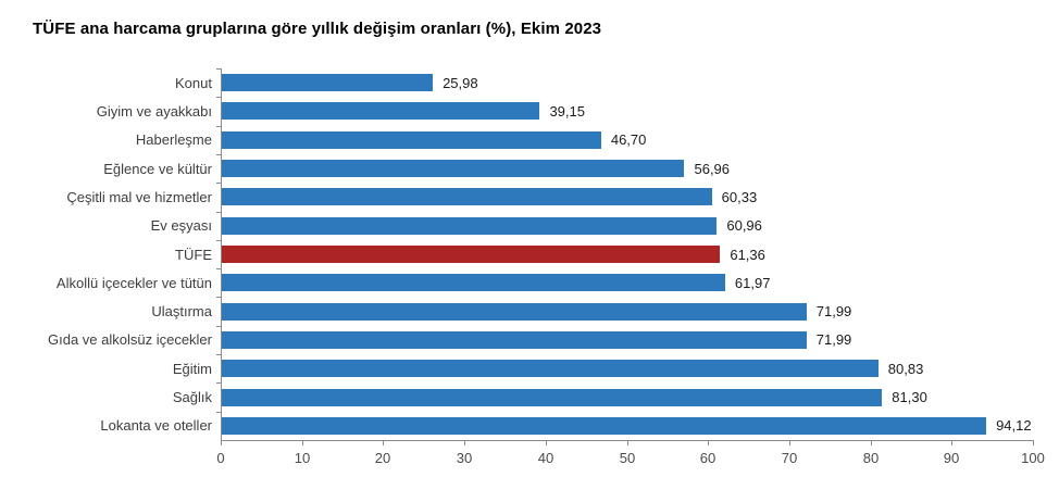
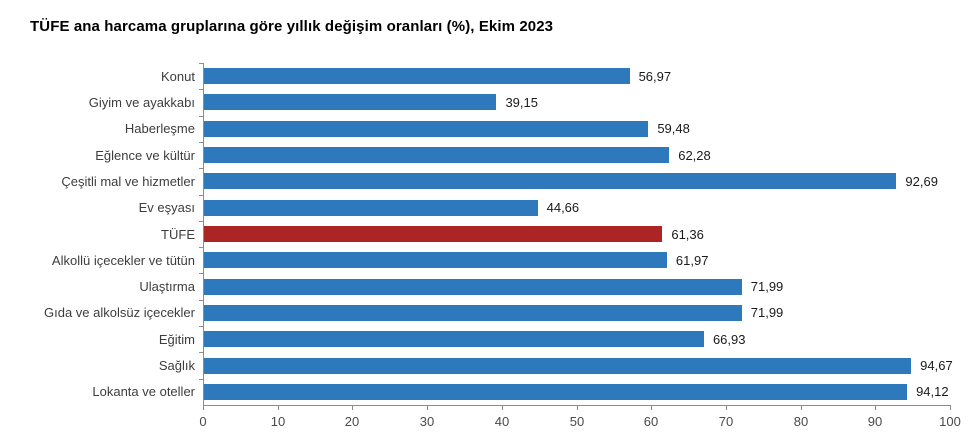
Konut: 25,98 -> 56,97
Haberleşme: 46,70 -> 59,48
Eğlence ve kültür: 56,96 -> 62,28
Çeşitli mal ve hizmetler: 60,33 -> 92,69
Ev eşyası: 60,96 -> 44,66
Eğitim: 80,83 -> 66,93
Sağlık: 81,30 -> 94,67
